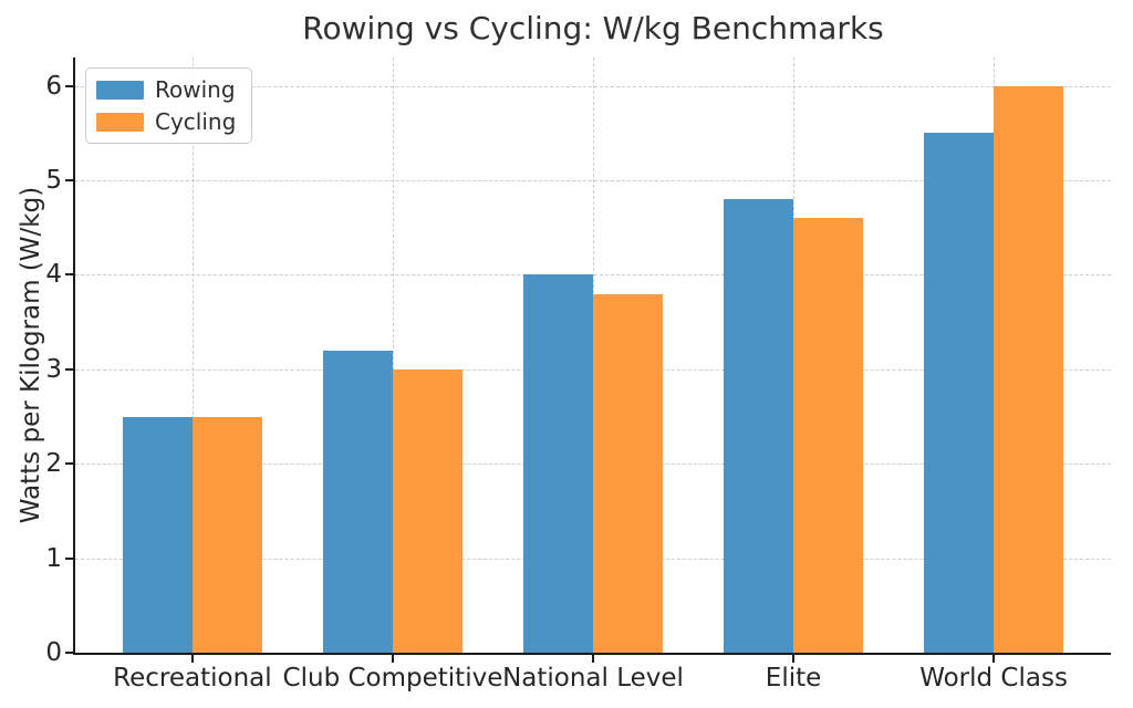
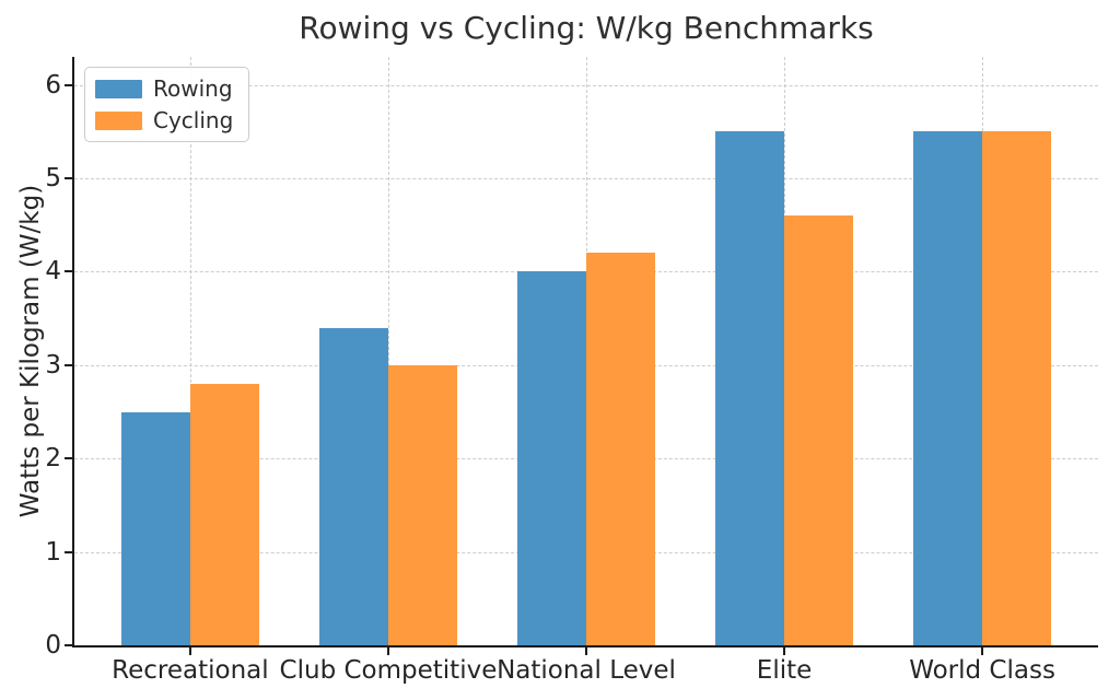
Cycling/Recreational: 2.5 -> 2.8
Rowing/Club Competitive: 3.2 -> 3.4
Cycling/National Level: 3.8 -> 4.2
Rowing/Elite: 4.8 -> 5.5
Cycling/World Class: 6.0 -> 5.5
